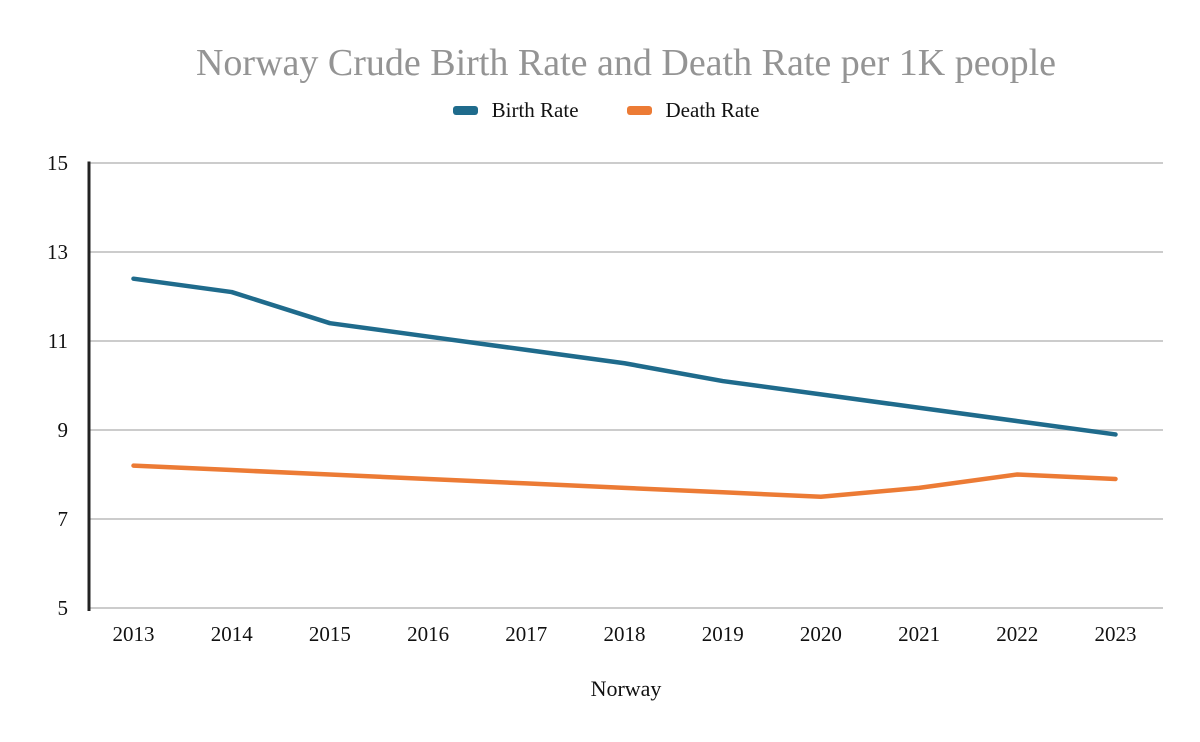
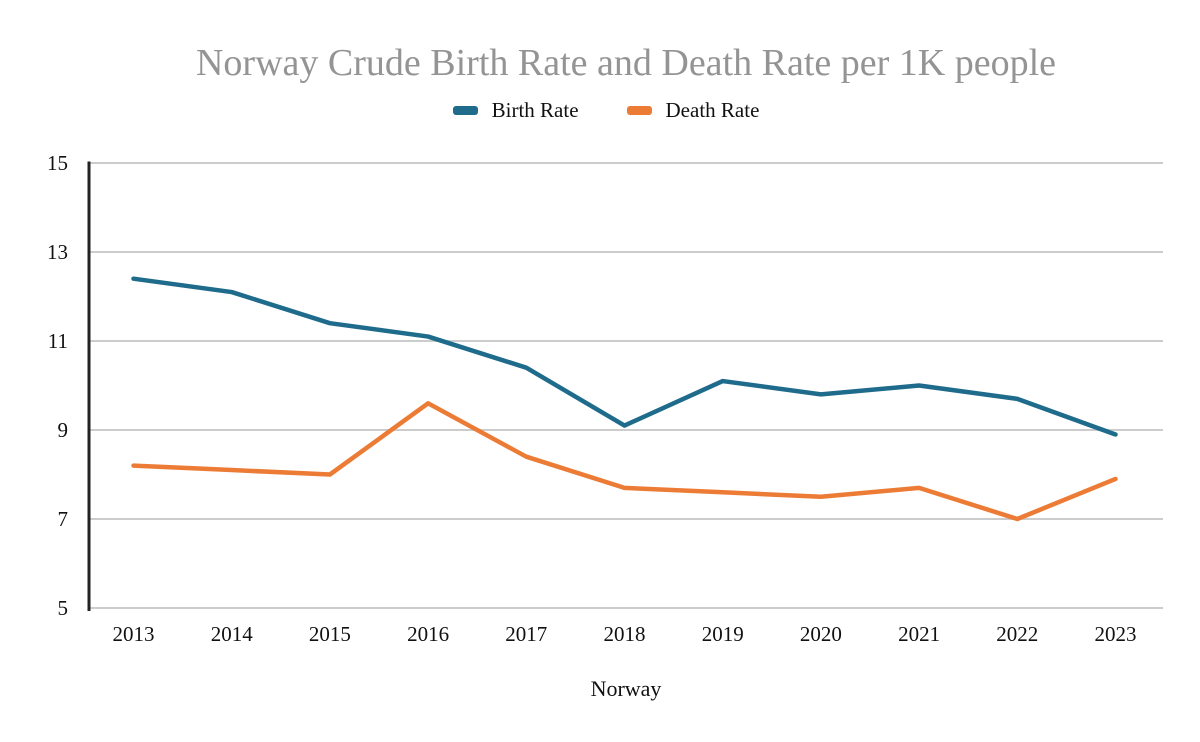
Death Rate/2016: 7.9 -> 9.6
Birth Rate/2017: 10.8 -> 10.4
Death Rate/2017: 7.8 -> 8.4
Birth Rate/2018: 10.5 -> 9.1
Birth Rate/2021: 9.5 -> 10.0
Birth Rate/2022: 9.2 -> 9.7
Death Rate/2022: 8.0 -> 7.0
